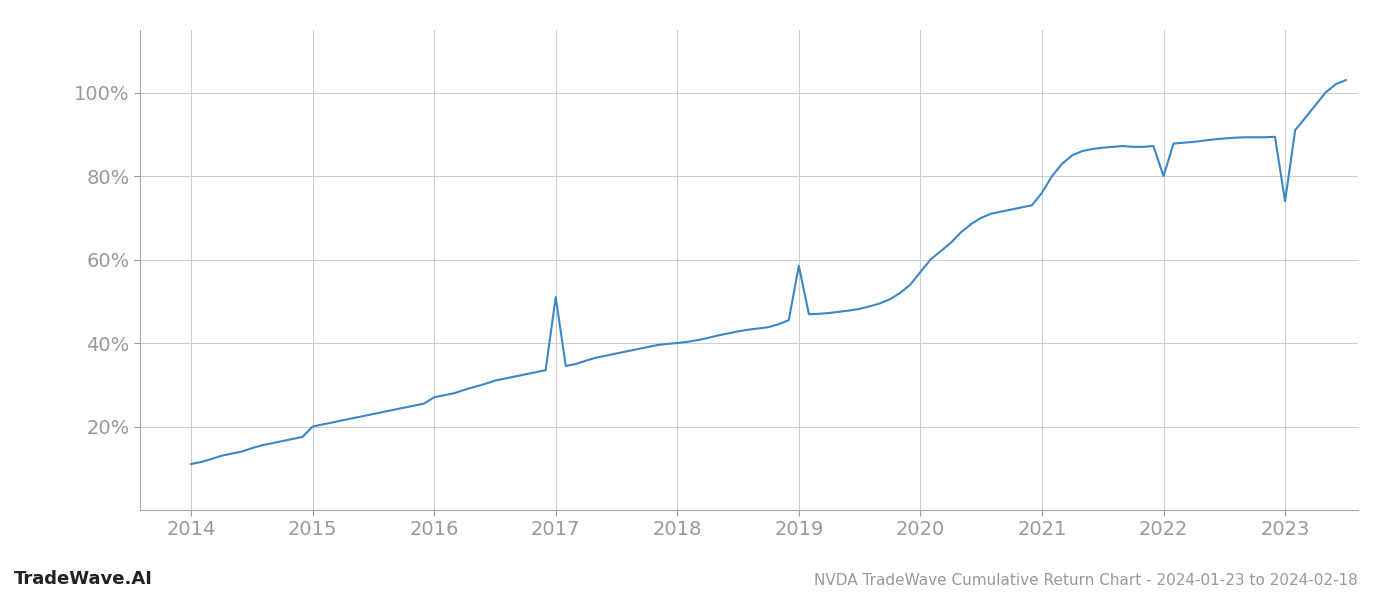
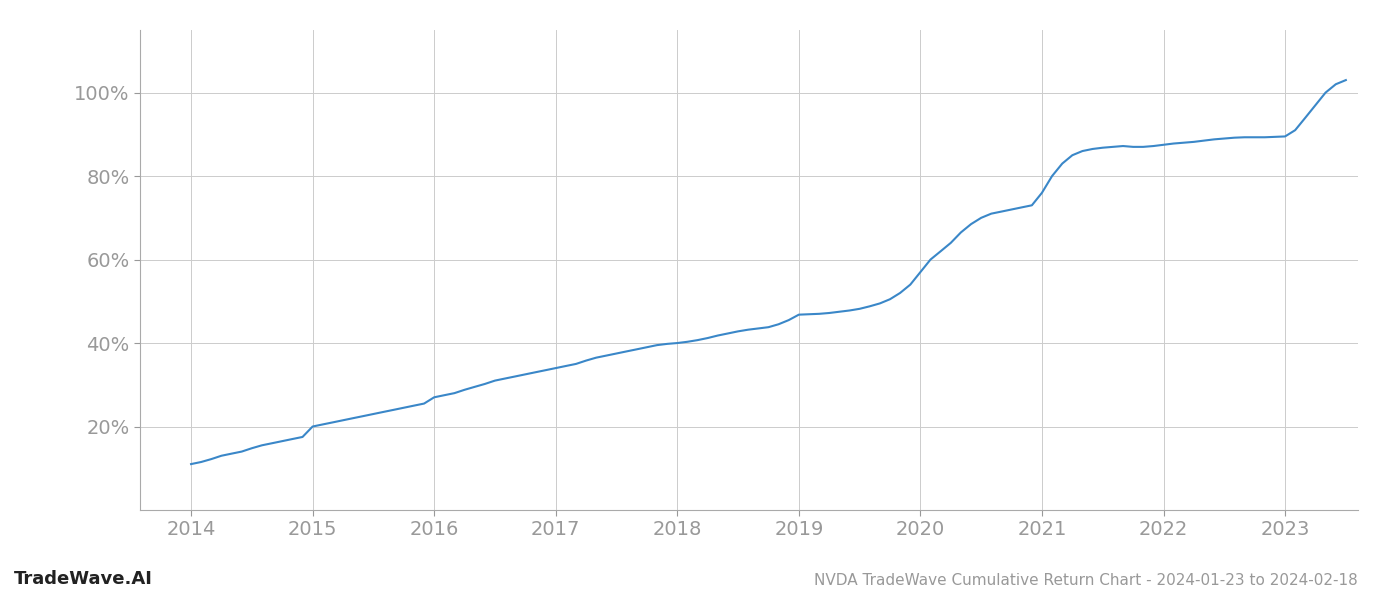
2017: 51.0% -> 34.0%
2019: 58.5% -> 46.8%
2022: 80.0% -> 87.5%
2023: 74.0% -> 89.5%
